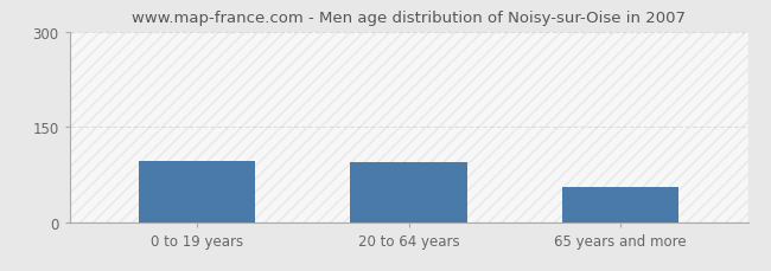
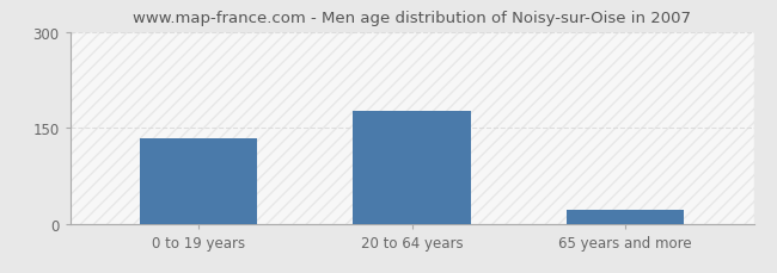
0 to 19 years: 96 -> 133
20 to 64 years: 94 -> 177
65 years and more: 56 -> 22
